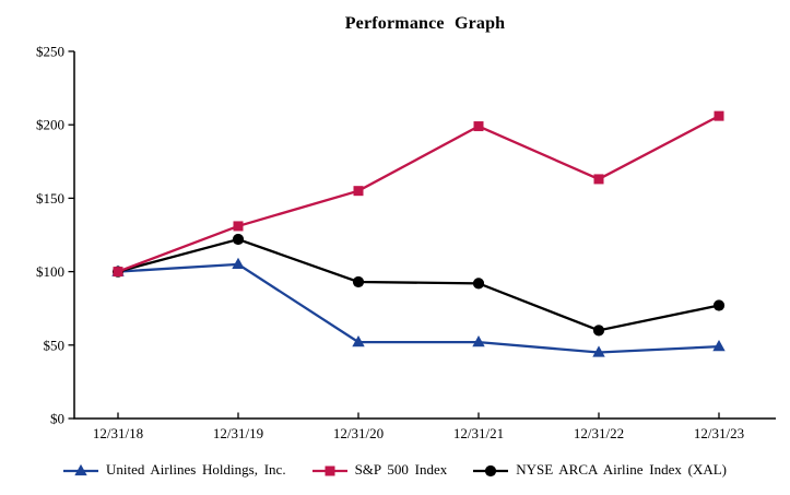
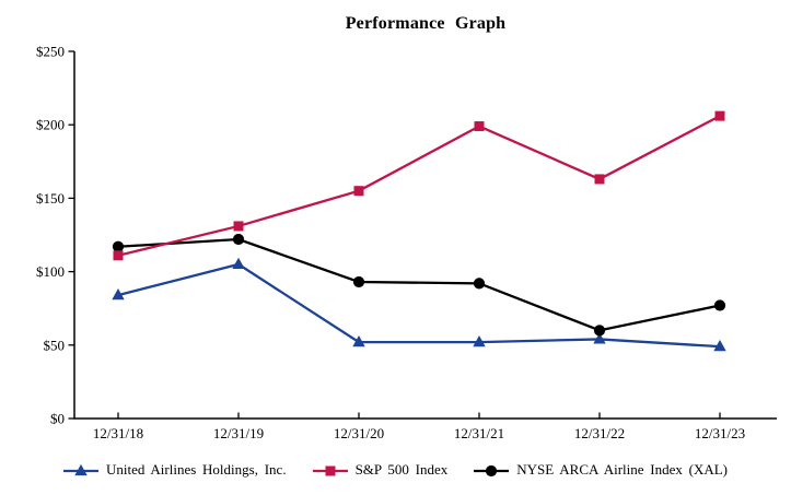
United Airlines Holdings, Inc./12/31/18: $100 -> $84
NYSE ARCA Airline Index (XAL)/12/31/18: $100 -> $117
S&P 500 Index/12/31/18: $100 -> $111
United Airlines Holdings, Inc./12/31/22: $45 -> $54
